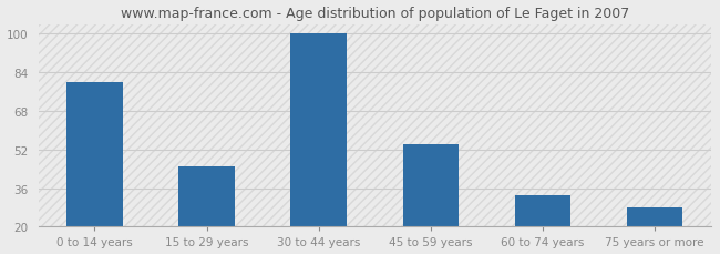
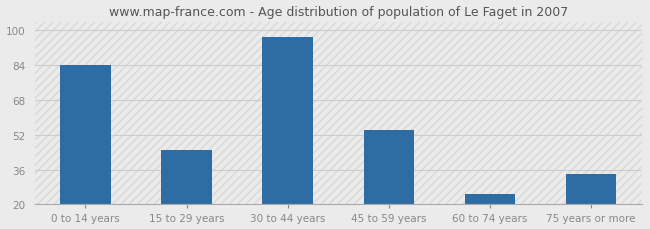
0 to 14 years: 80 -> 84
30 to 44 years: 100 -> 97
60 to 74 years: 33 -> 25
75 years or more: 28 -> 34
